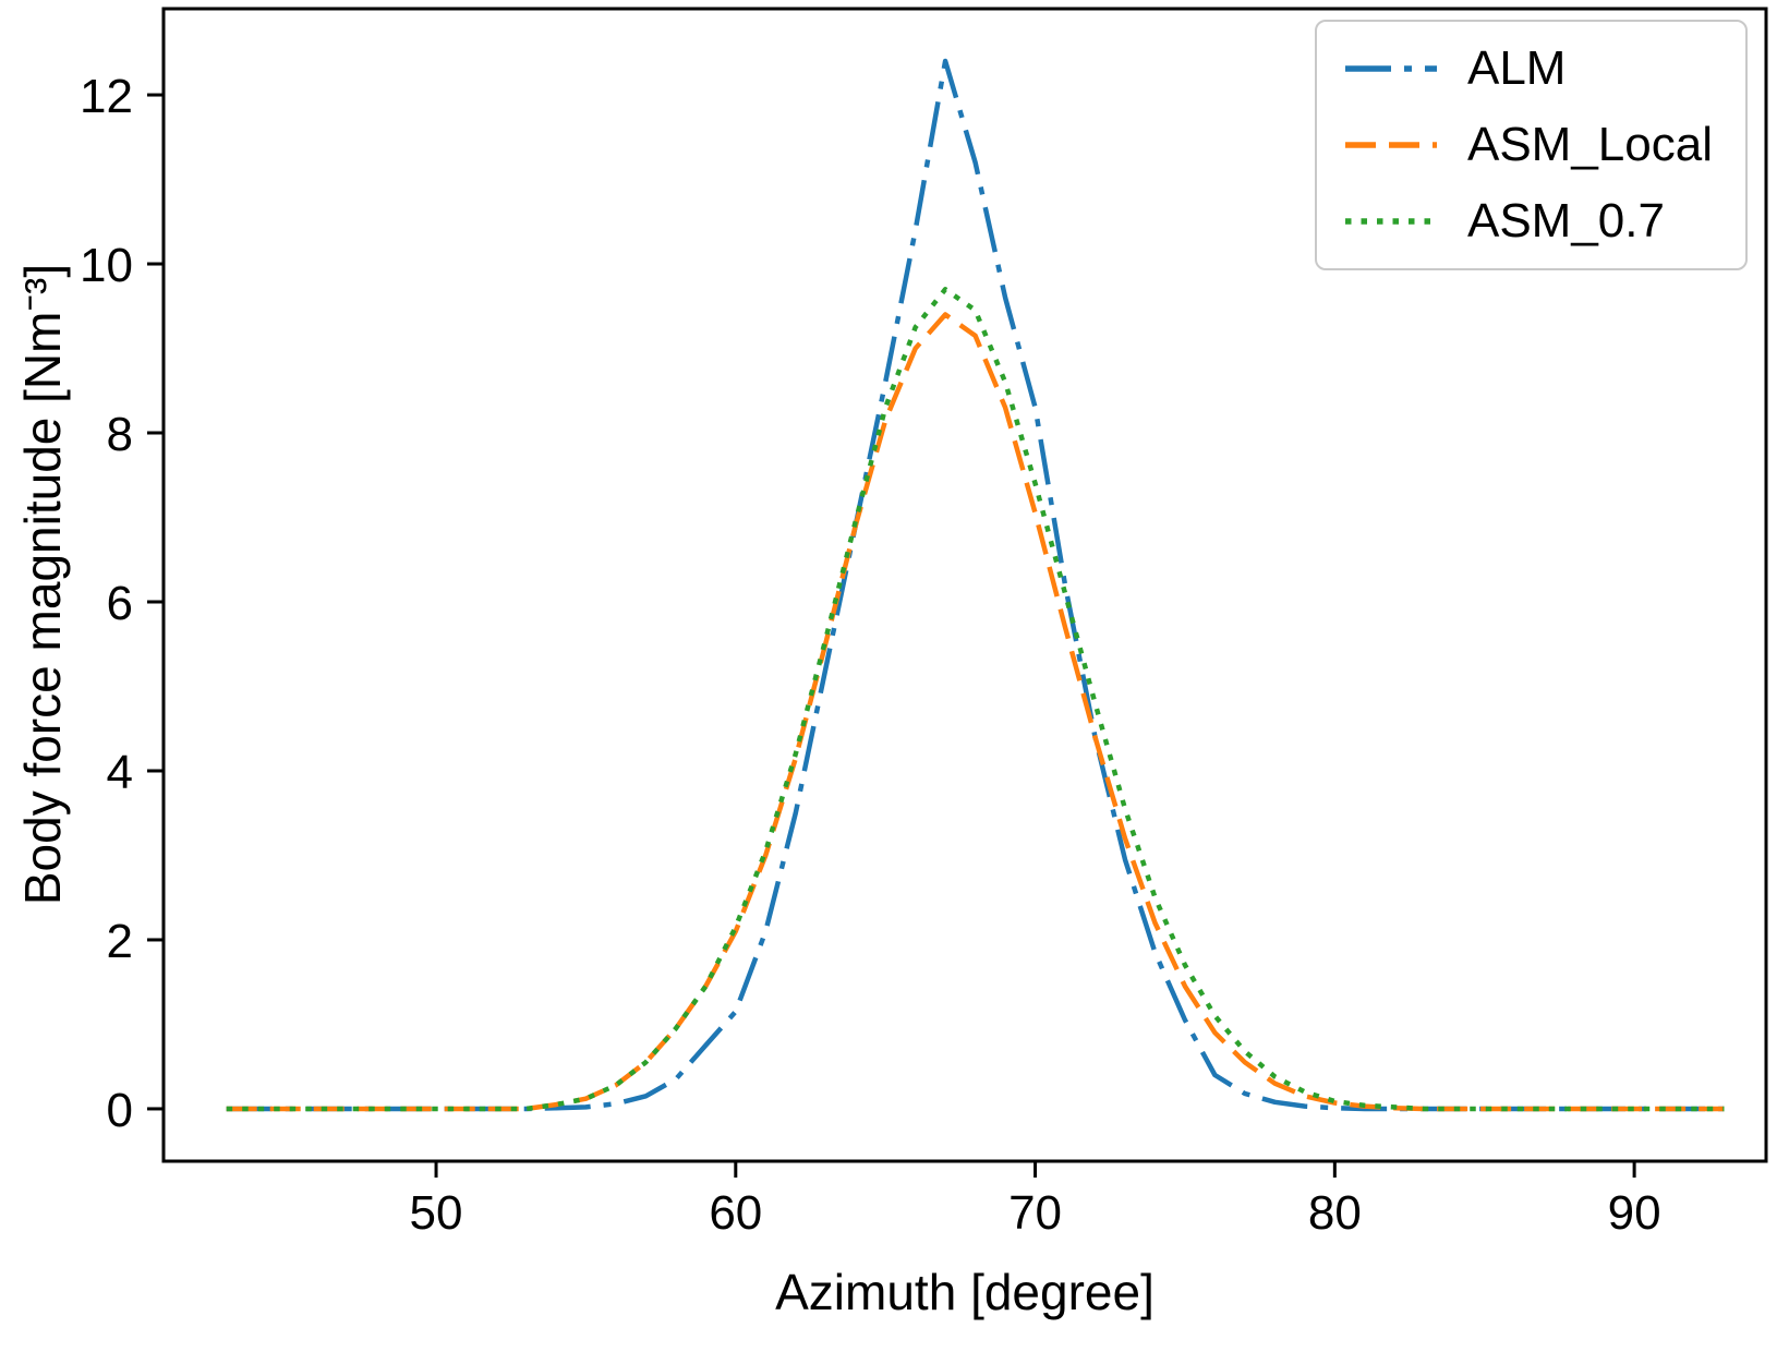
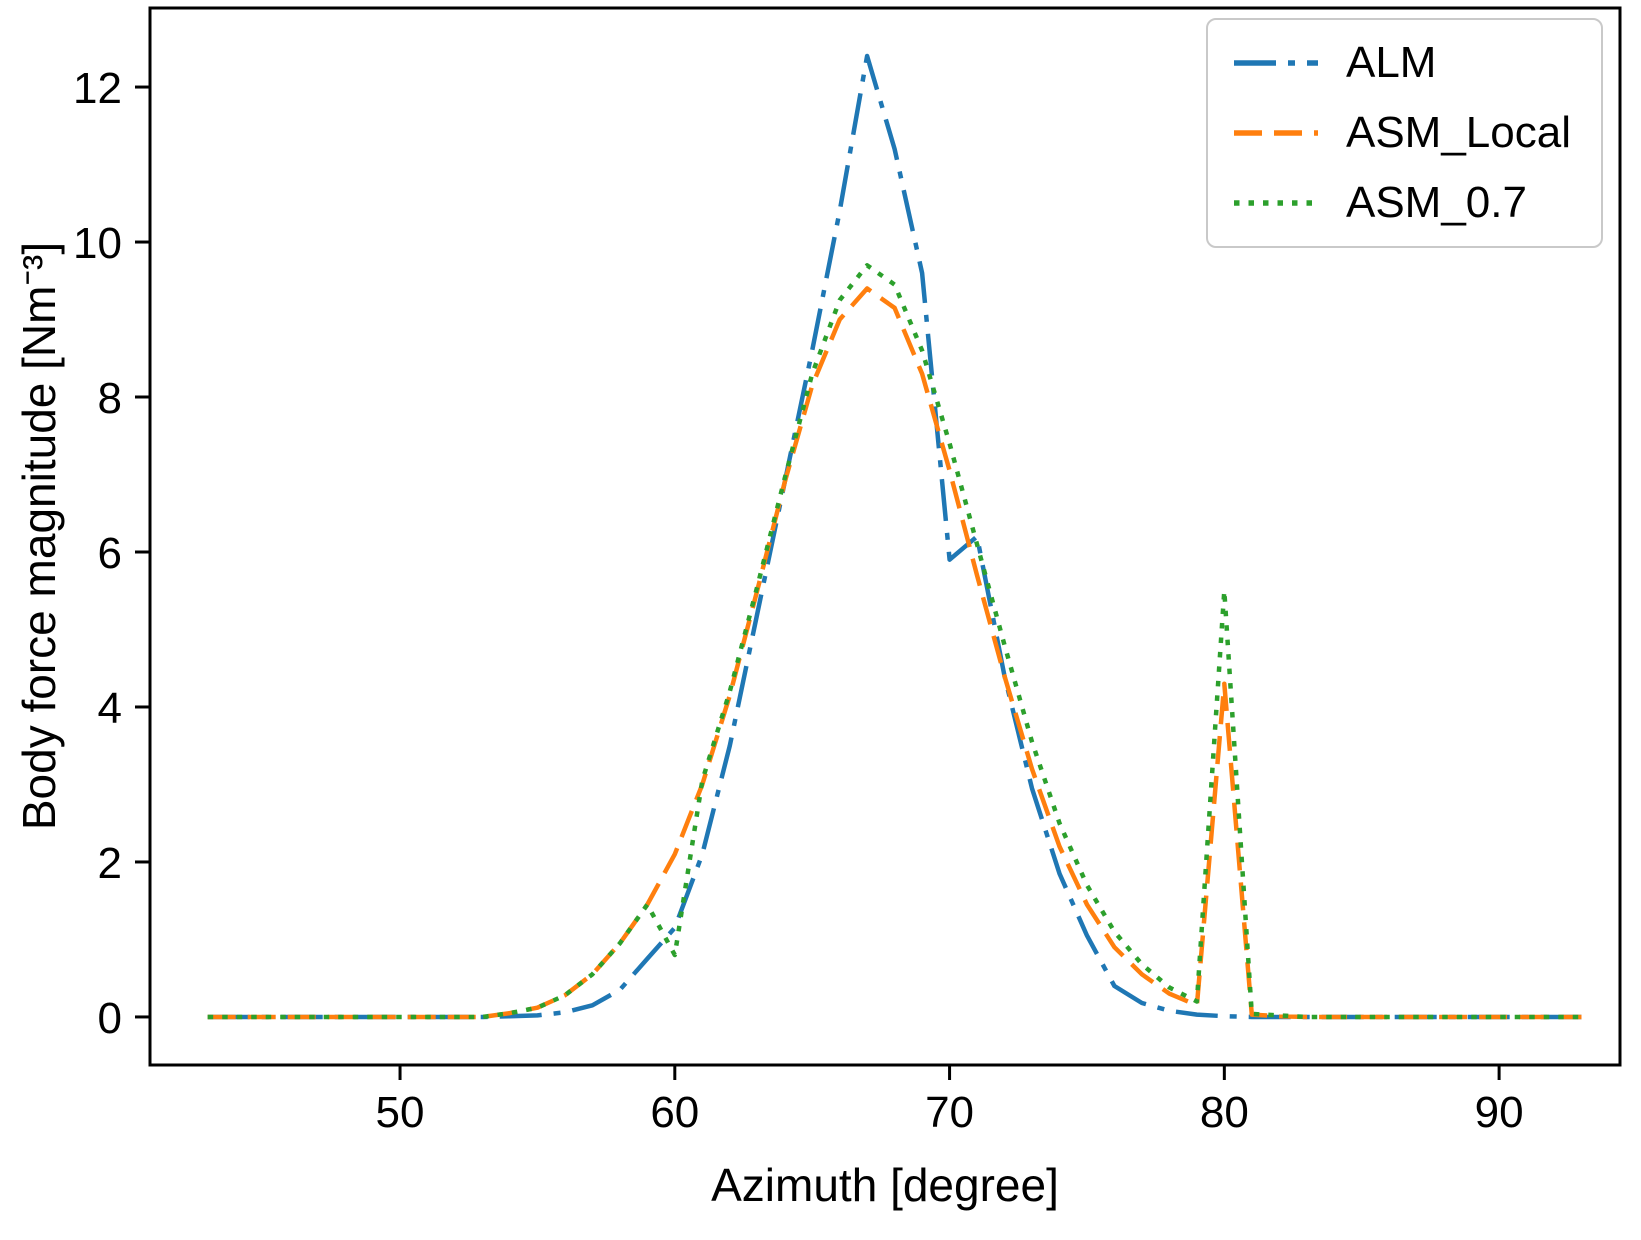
ASM_0.7/60: 2.1 -> 0.8
ALM/70: 8.3 -> 5.9
ASM_Local/80: 0.1 -> 4.3
ASM_0.7/80: 0.1 -> 5.5
